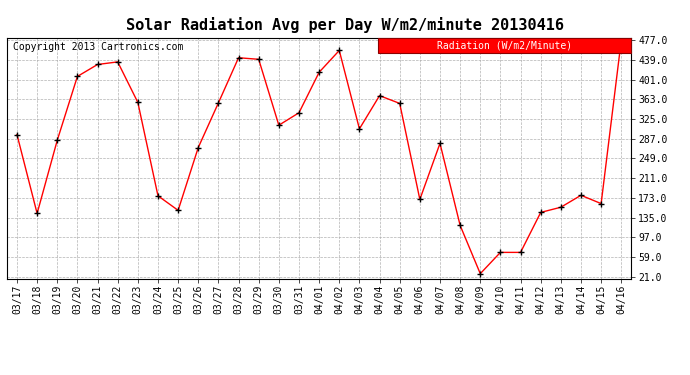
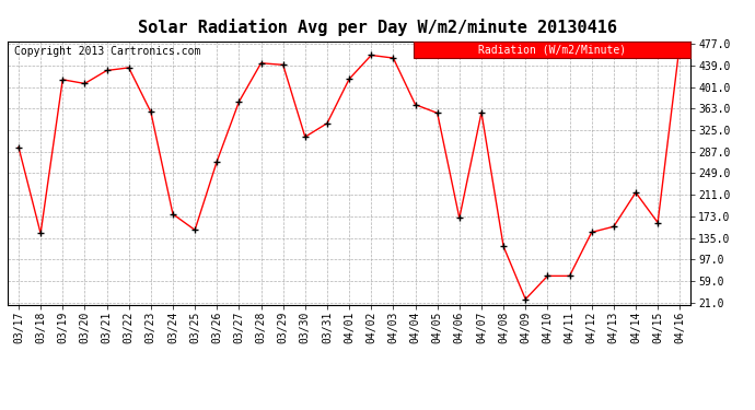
03/19: 284 -> 414
03/27: 356 -> 375
04/03: 306 -> 452
04/07: 278 -> 356
04/14: 178 -> 215
